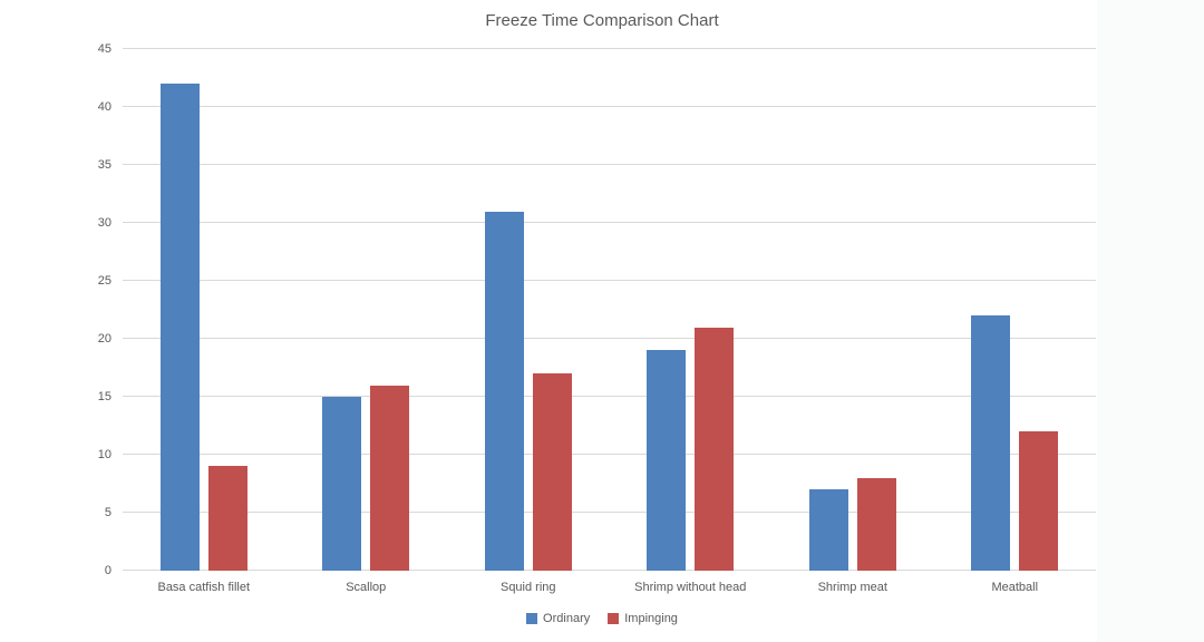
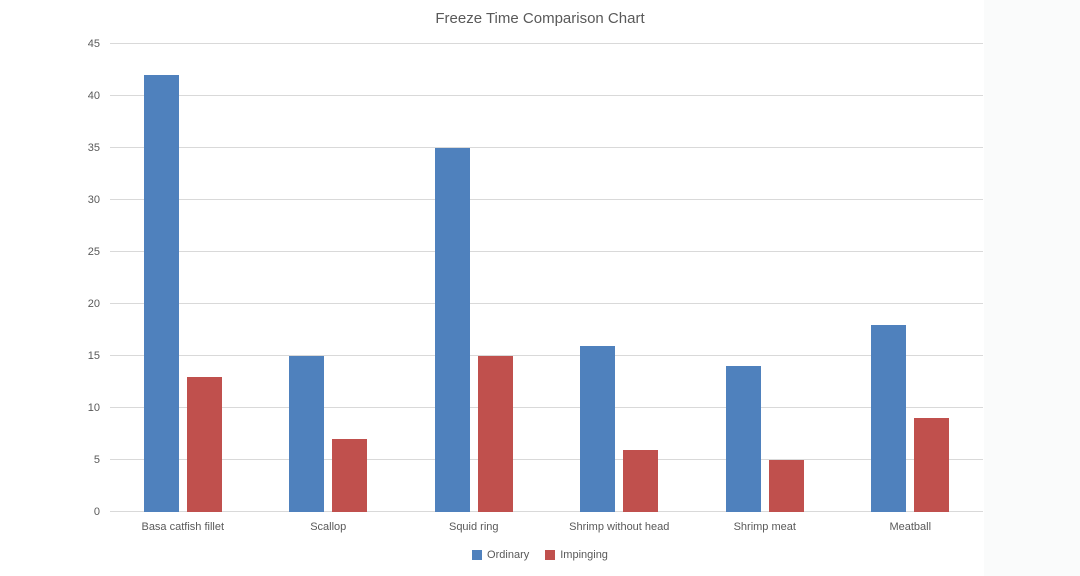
Impinging/Basa catfish fillet: 9 -> 13
Impinging/Scallop: 16 -> 7
Ordinary/Squid ring: 31 -> 35
Impinging/Squid ring: 17 -> 15
Ordinary/Shrimp without head: 19 -> 16
Impinging/Shrimp without head: 21 -> 6
Ordinary/Shrimp meat: 7 -> 14
Impinging/Shrimp meat: 8 -> 5
Ordinary/Meatball: 22 -> 18
Impinging/Meatball: 12 -> 9
